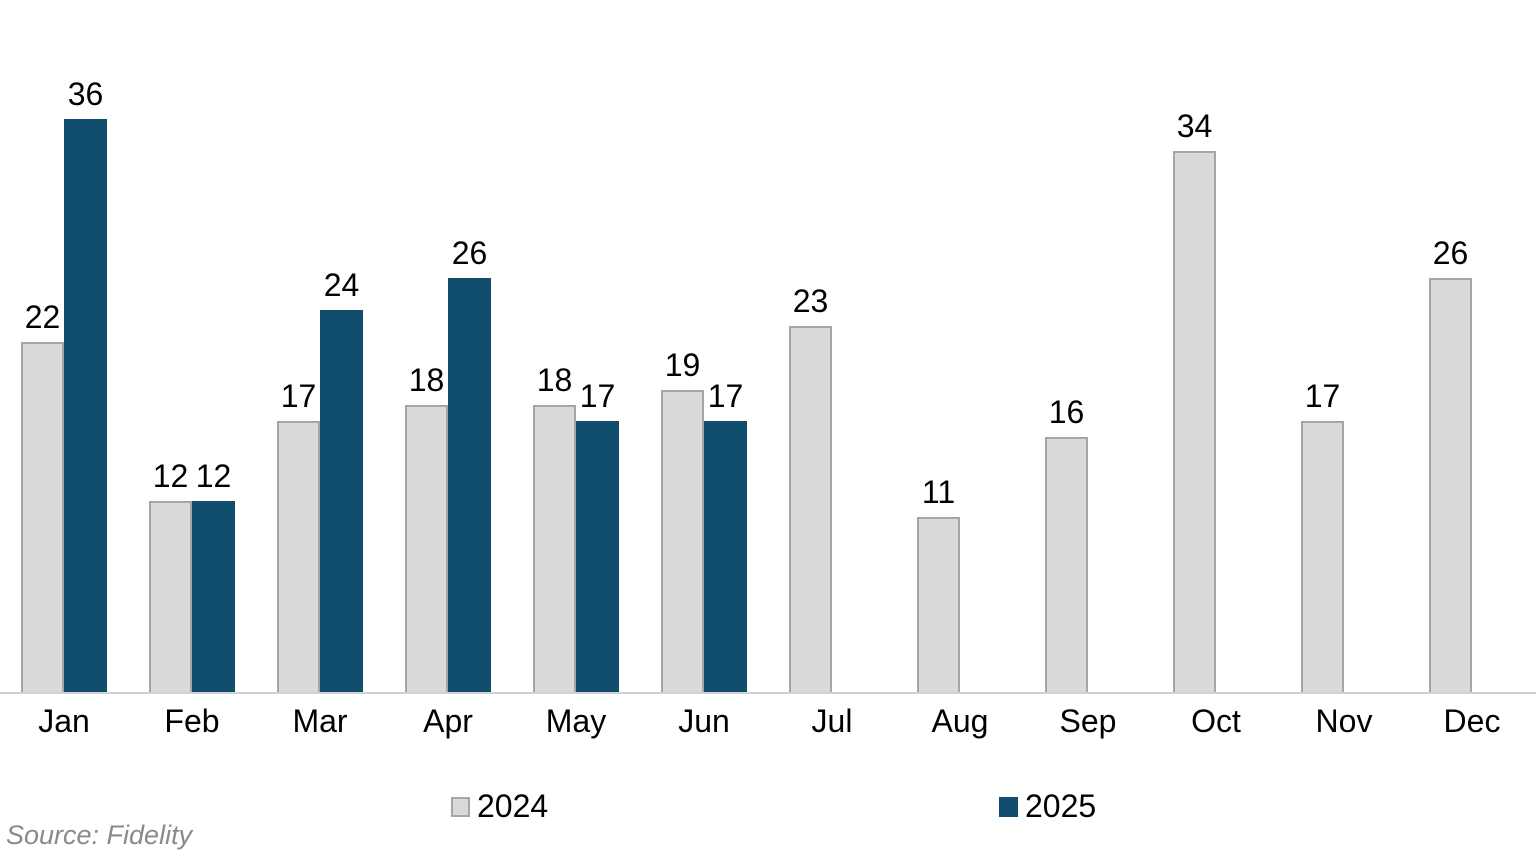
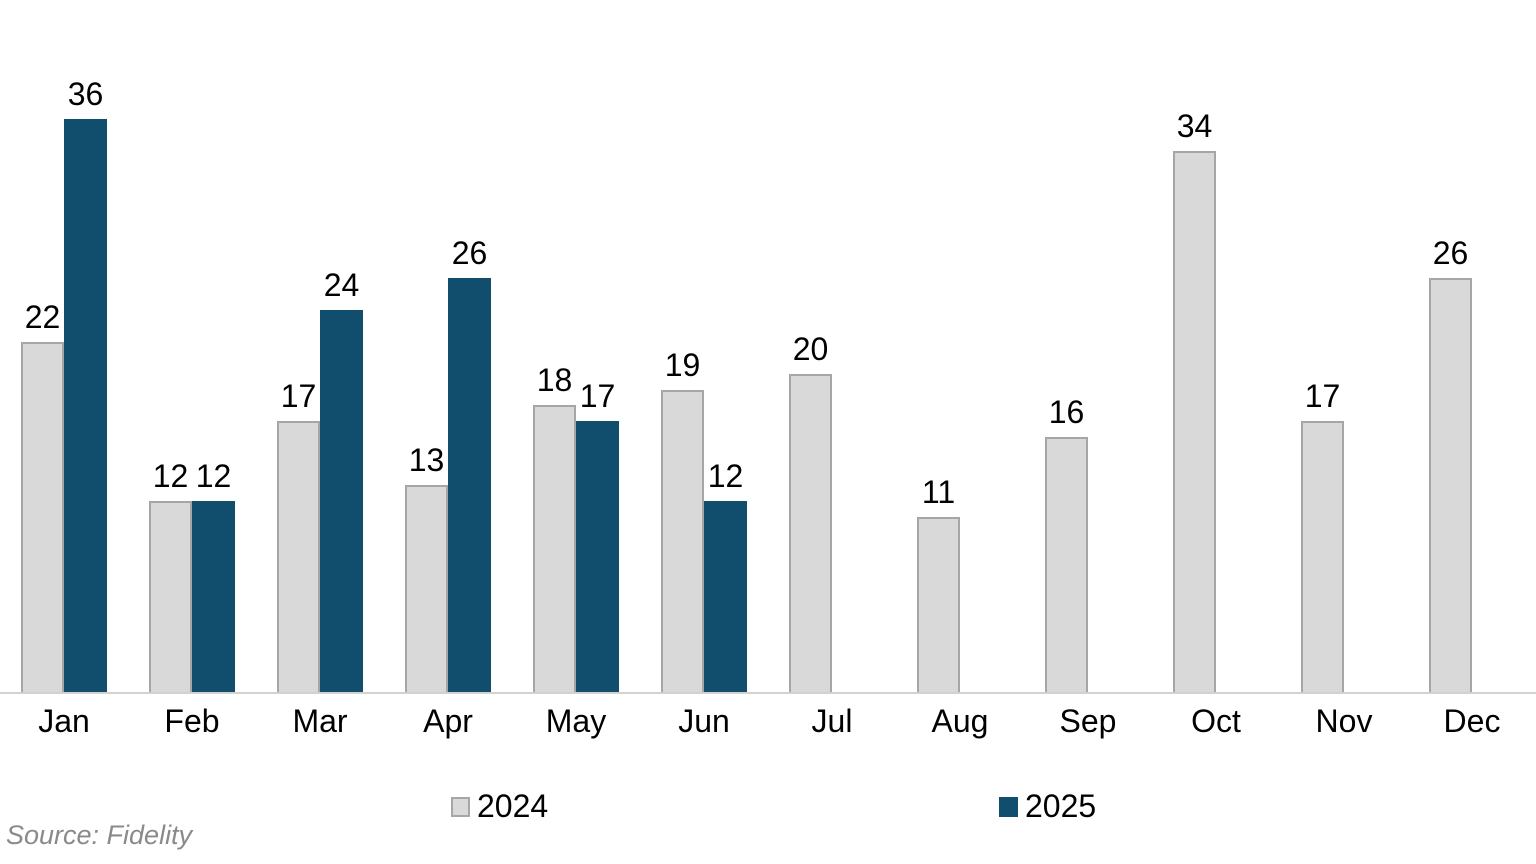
2024/Apr: 18 -> 13
2025/Jun: 17 -> 12
2024/Jul: 23 -> 20
